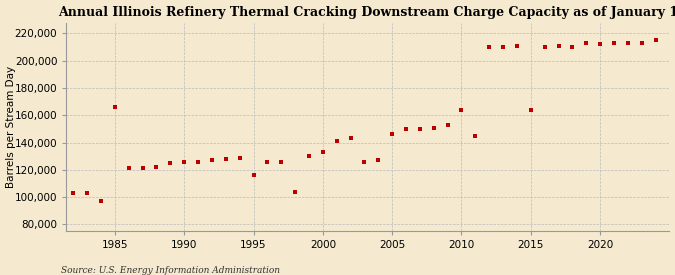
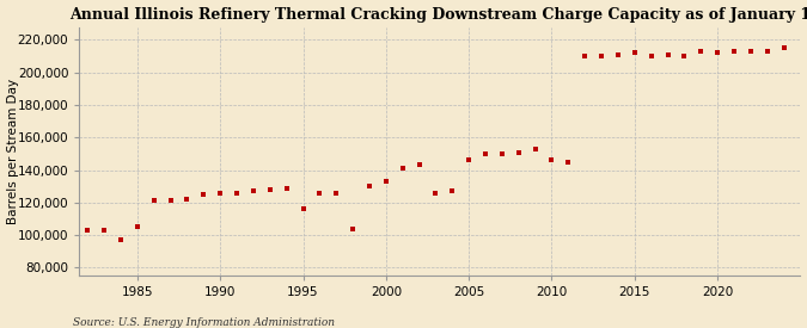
1985: 166,000 -> 105,000
2010: 164,000 -> 146,000
2015: 164,000 -> 212,000
